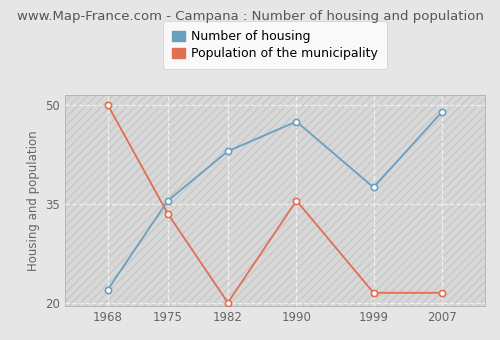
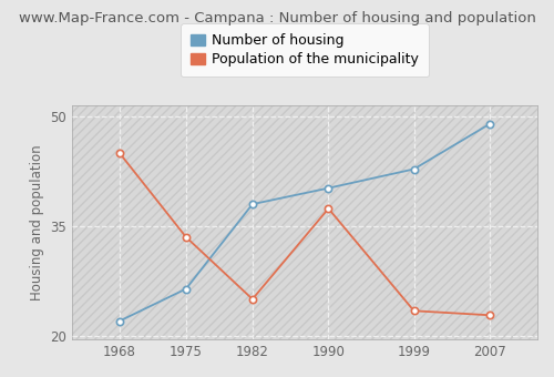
Population of the municipality/1968: 50.0 -> 45.0
Number of housing/1975: 35.5 -> 26.4
Number of housing/1982: 43.0 -> 38.0
Population of the municipality/1982: 20.0 -> 25.0
Number of housing/1990: 47.5 -> 40.2
Population of the municipality/1990: 35.5 -> 37.4
Number of housing/1999: 37.5 -> 42.8
Population of the municipality/1999: 21.5 -> 23.4
Population of the municipality/2007: 21.5 -> 22.8
